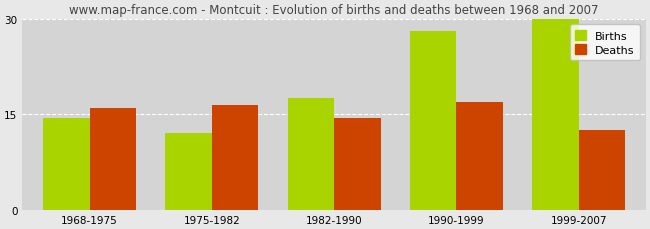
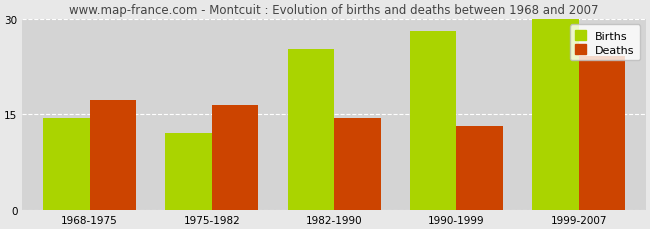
Deaths/1968-1975: 16.0 -> 17.2
Births/1982-1990: 17.5 -> 25.2
Deaths/1990-1999: 17.0 -> 13.2
Deaths/1999-2007: 12.5 -> 24.2
